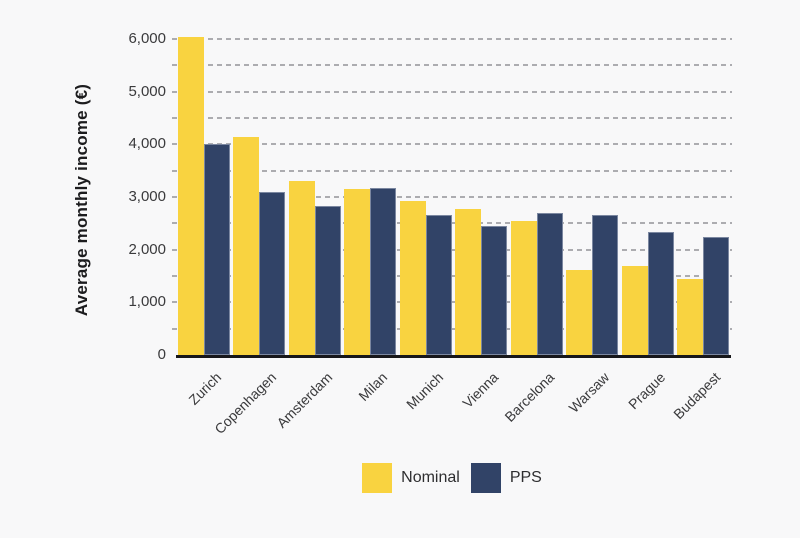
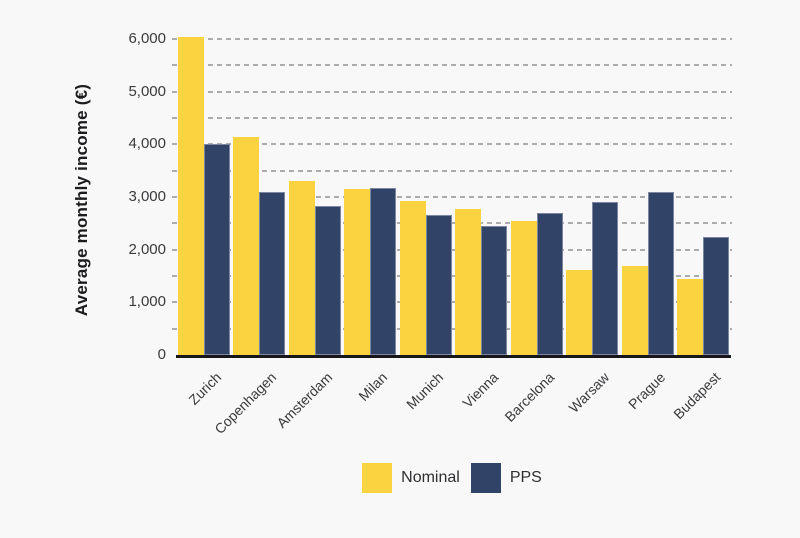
PPS/Warsaw: 2600 -> 2900
PPS/Prague: 2300 -> 3100
